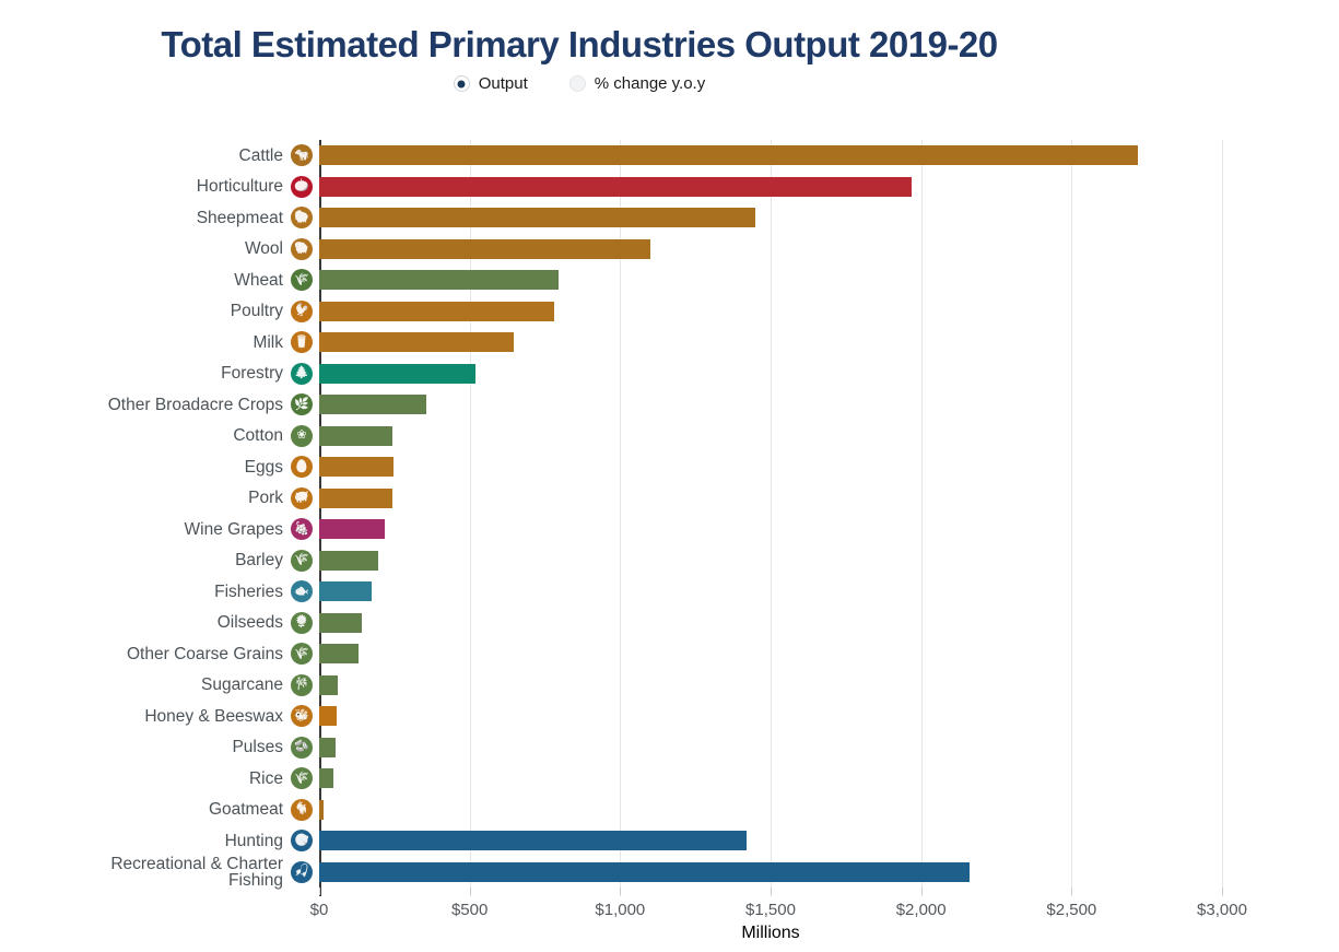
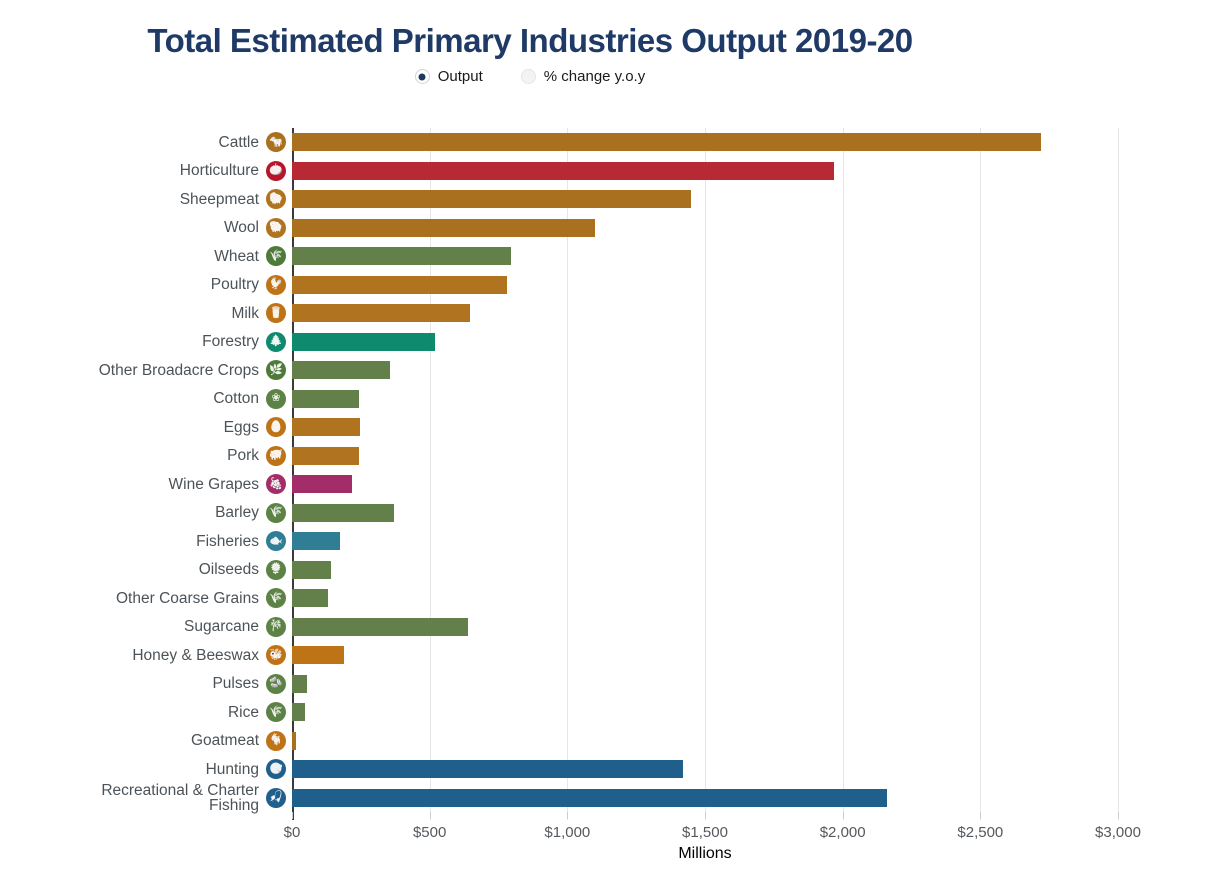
Barley: $200 -> $370
Sugarcane: $60 -> $640
Honey & Beeswax: $60 -> $190
